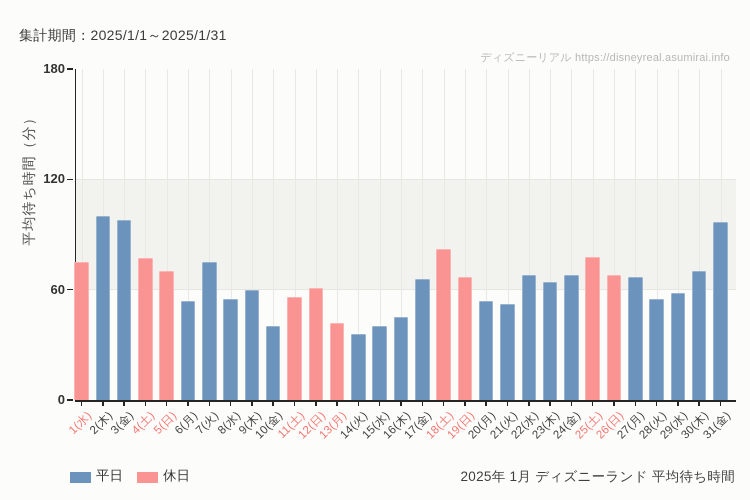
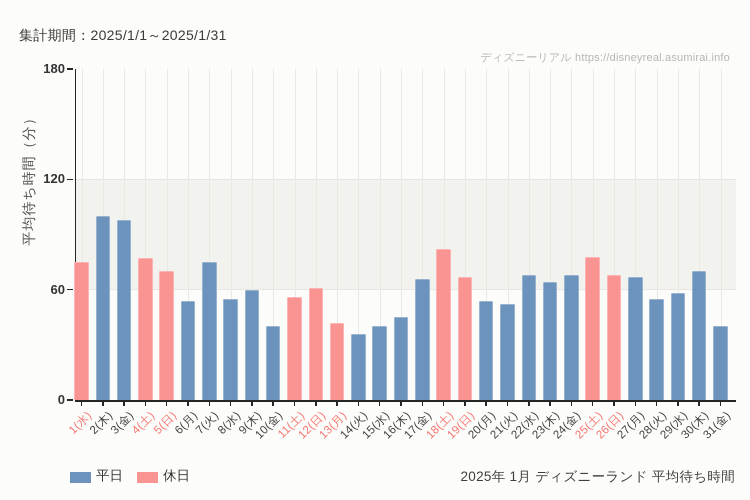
31(金): 97 -> 40
